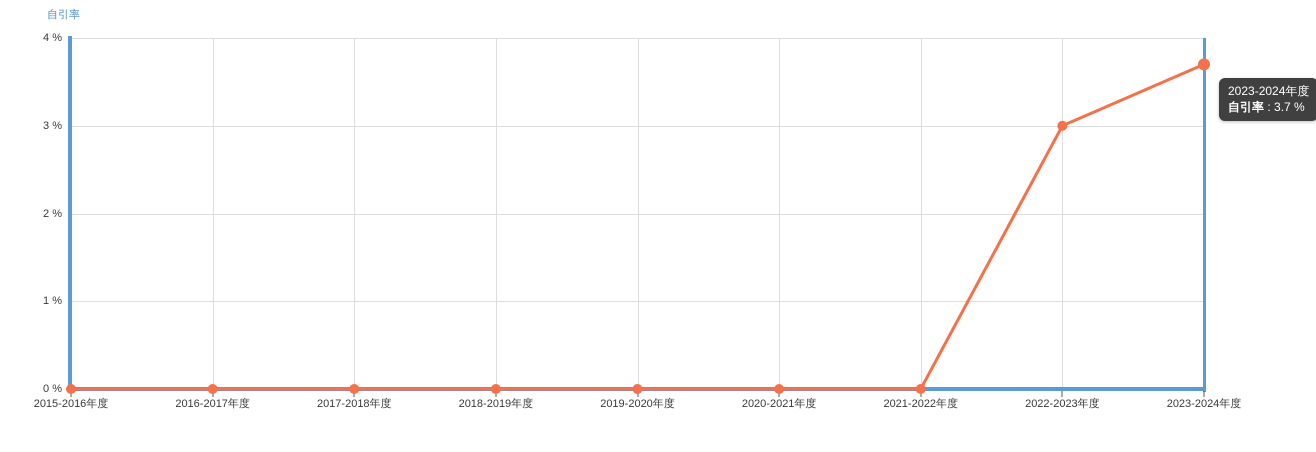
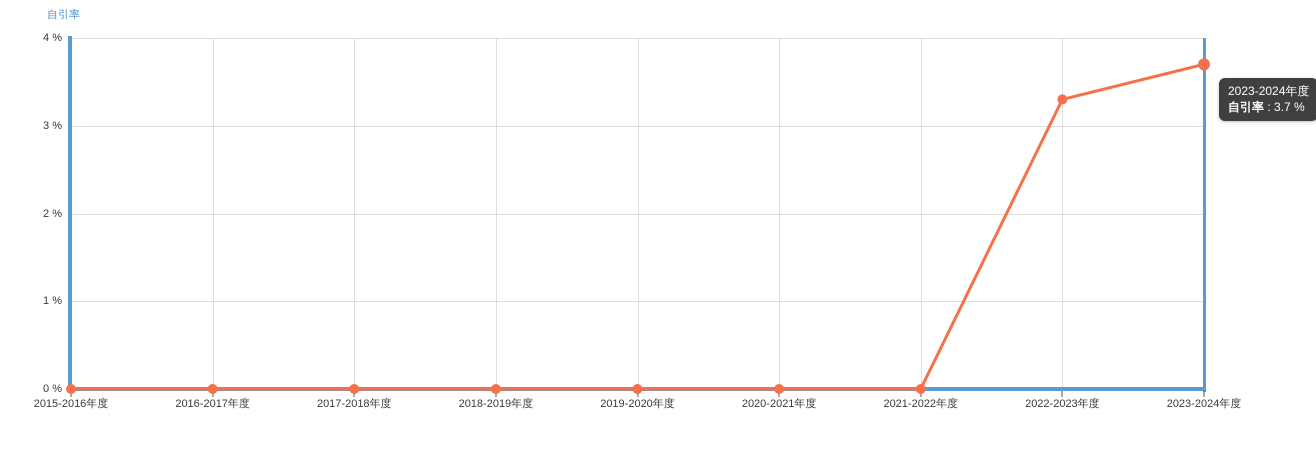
2022-2023年度: 3.0% -> 3.3%
